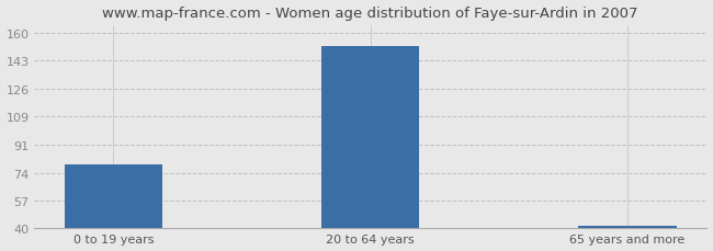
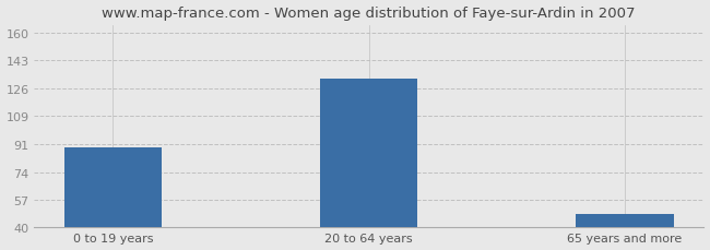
0 to 19 years: 79 -> 89
20 to 64 years: 152 -> 132
65 years and more: 41 -> 48
